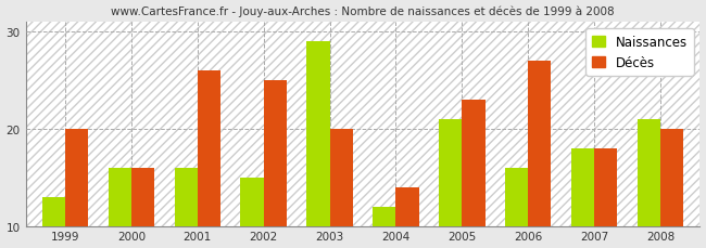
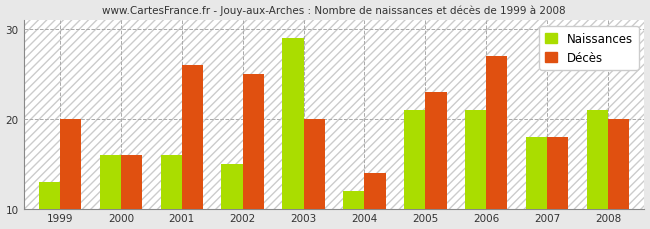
Naissances/2006: 16 -> 21
